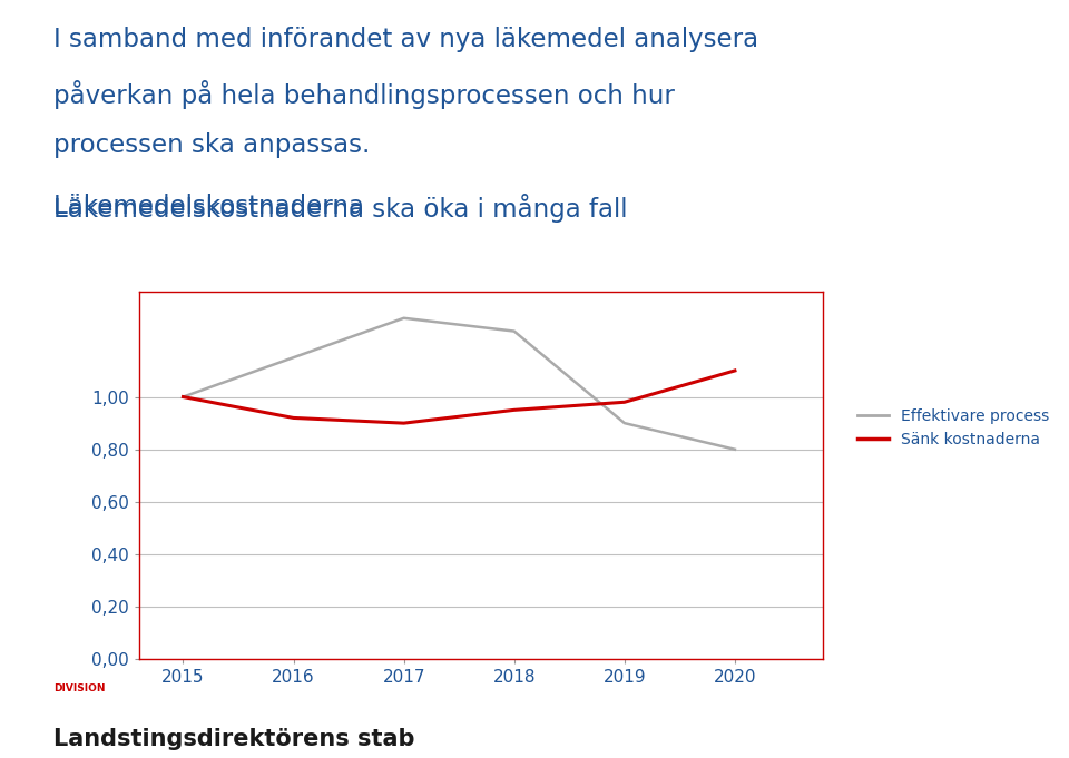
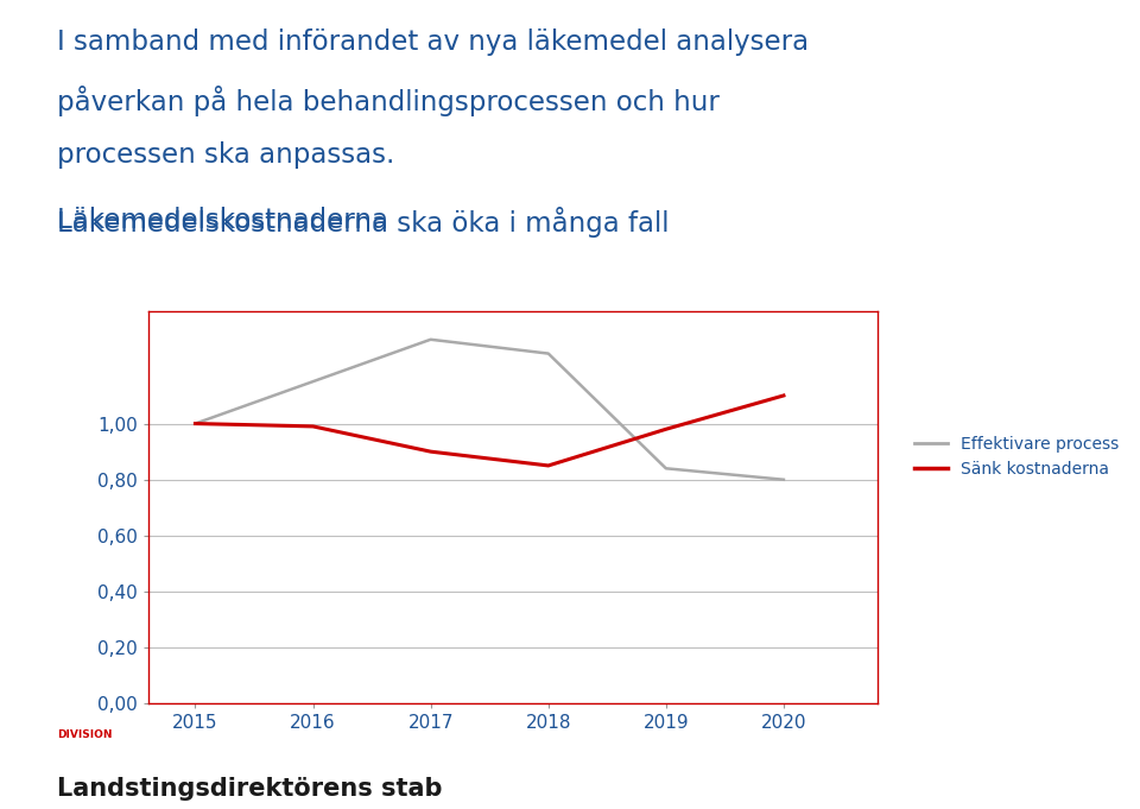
Sänk kostnaderna/2016: 0,92 -> 0,99
Sänk kostnaderna/2018: 0,95 -> 0,85
Effektivare process/2019: 0,90 -> 0,84
